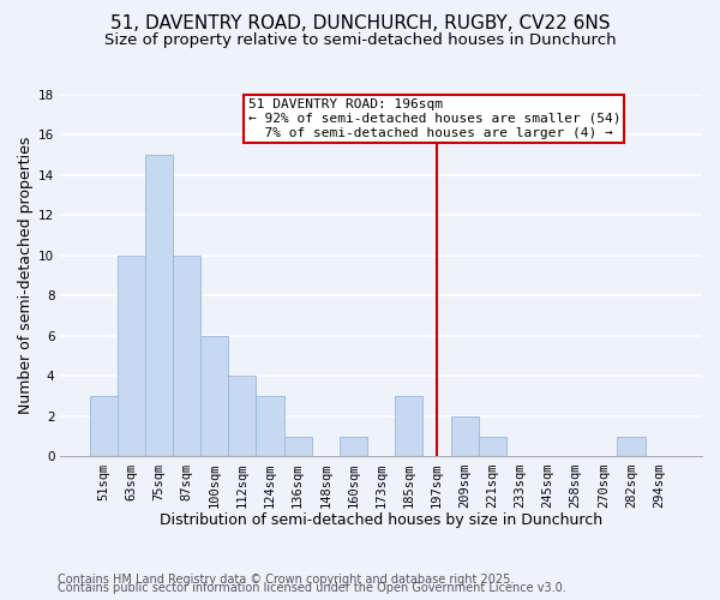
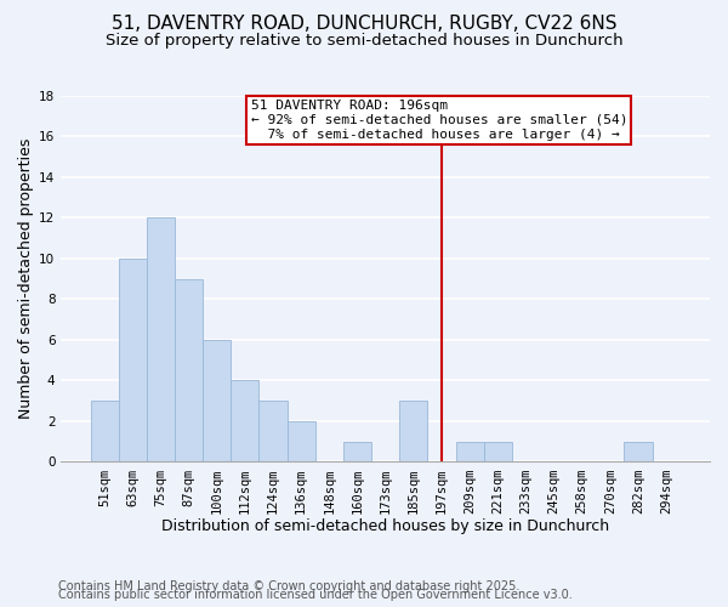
75sqm: 15 -> 12
87sqm: 10 -> 9
136sqm: 1 -> 2
209sqm: 2 -> 1
